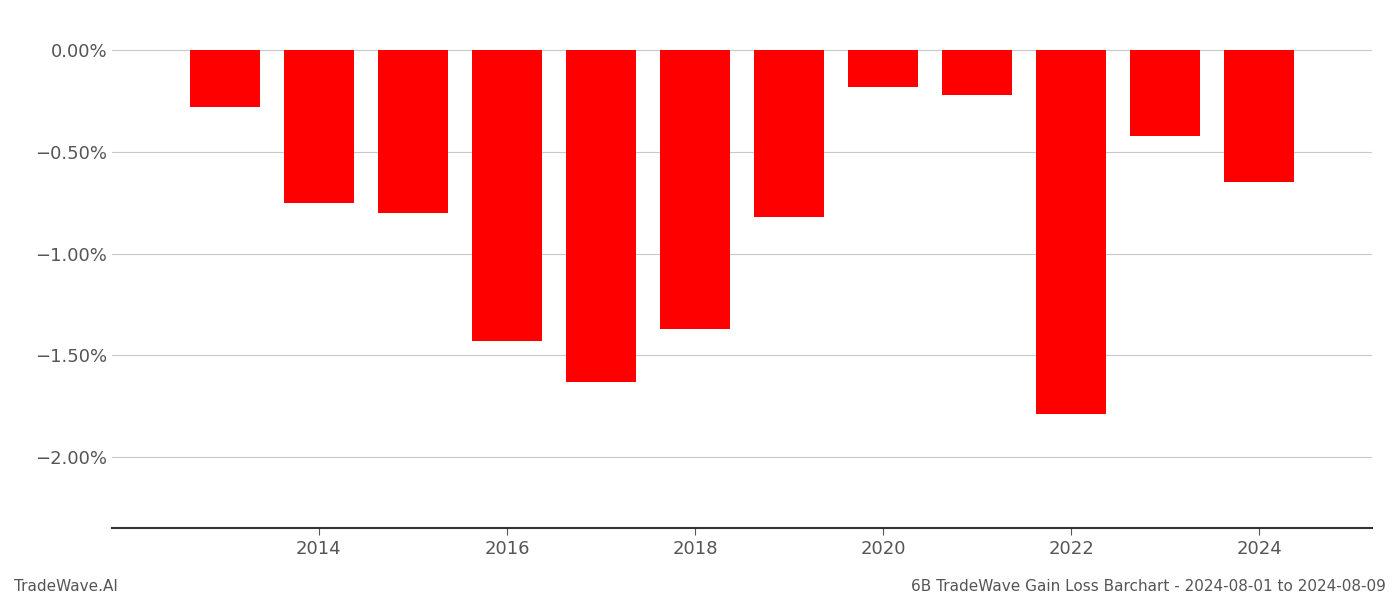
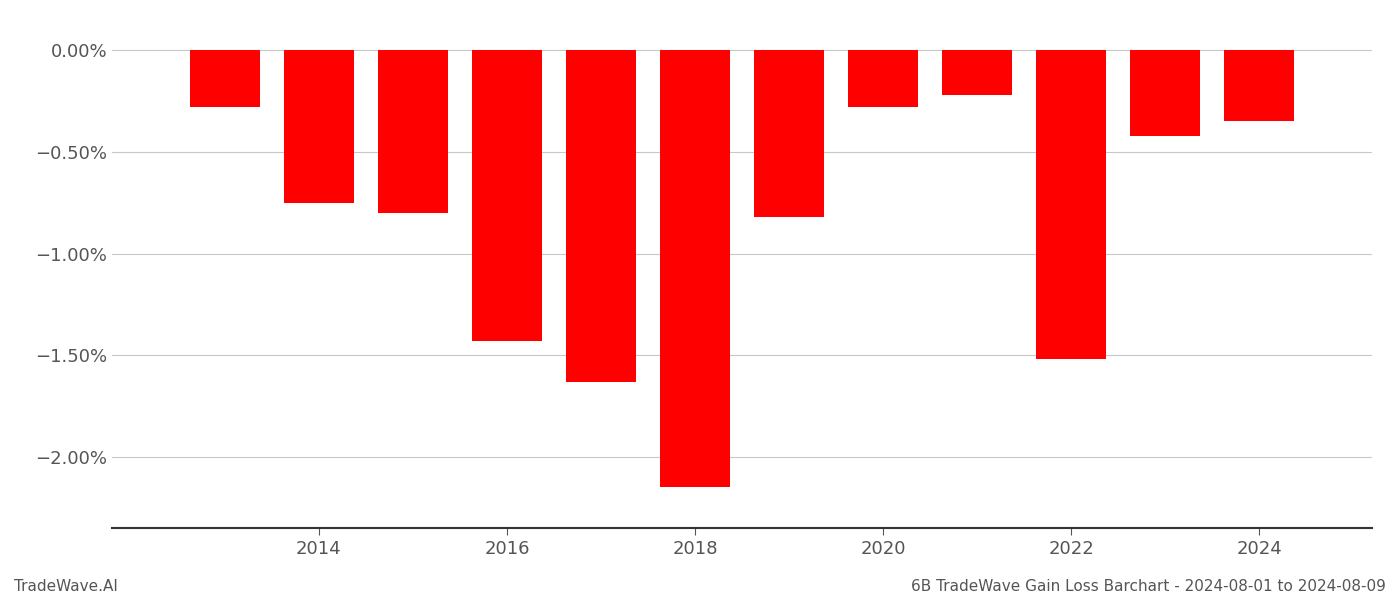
2018: -1.37% -> -2.15%
2020: -0.18% -> -0.28%
2022: -1.79% -> -1.52%
2024: -0.65% -> -0.35%
